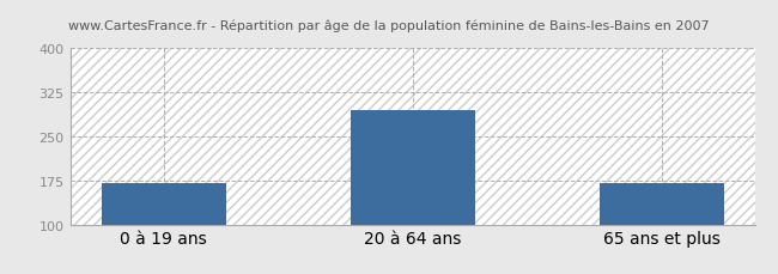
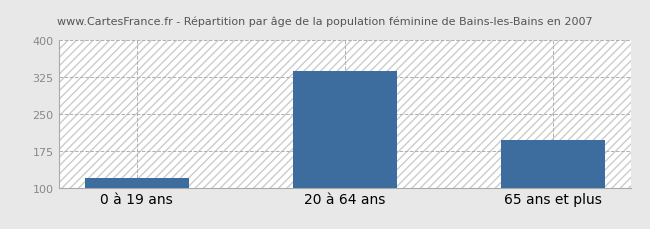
0 à 19 ans: 170 -> 120
20 à 64 ans: 295 -> 338
65 ans et plus: 170 -> 197
